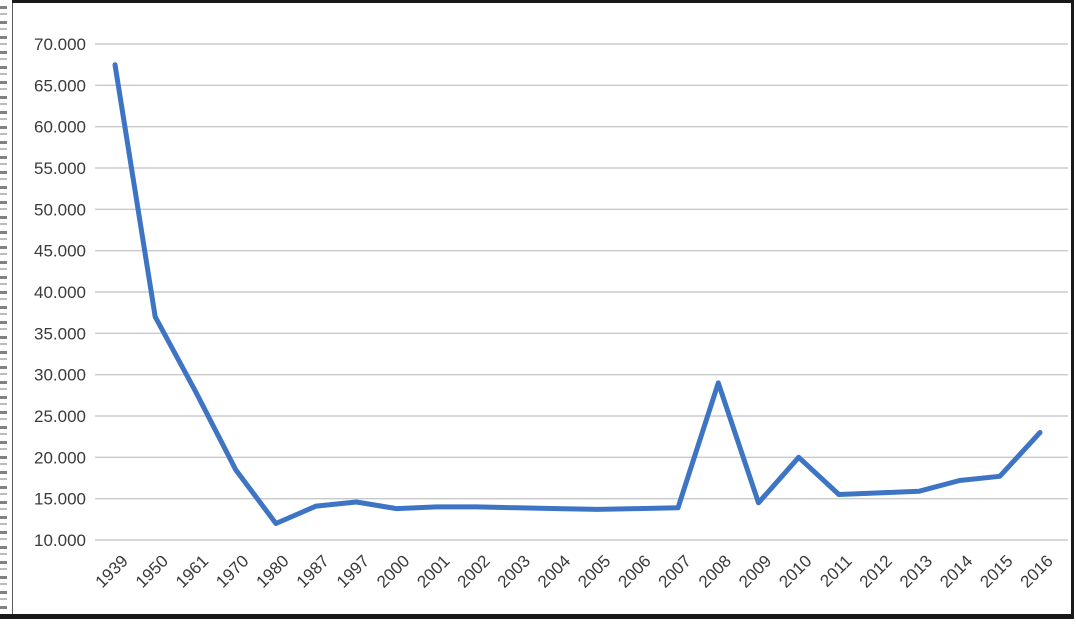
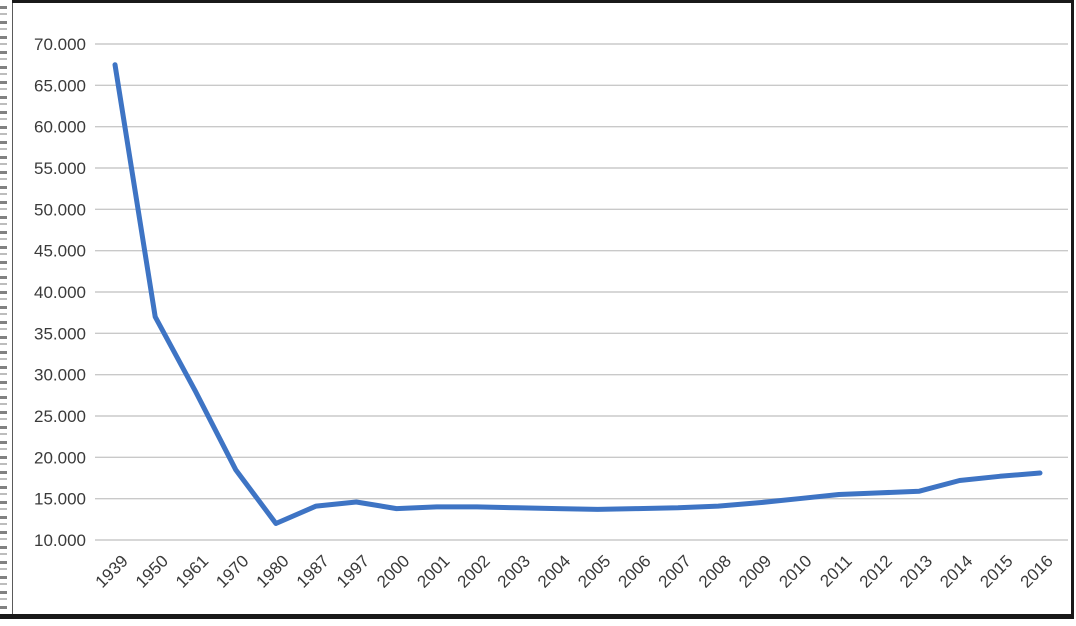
2008: 29000 -> 14000
2010: 20000 -> 15000
2016: 23000 -> 18000
